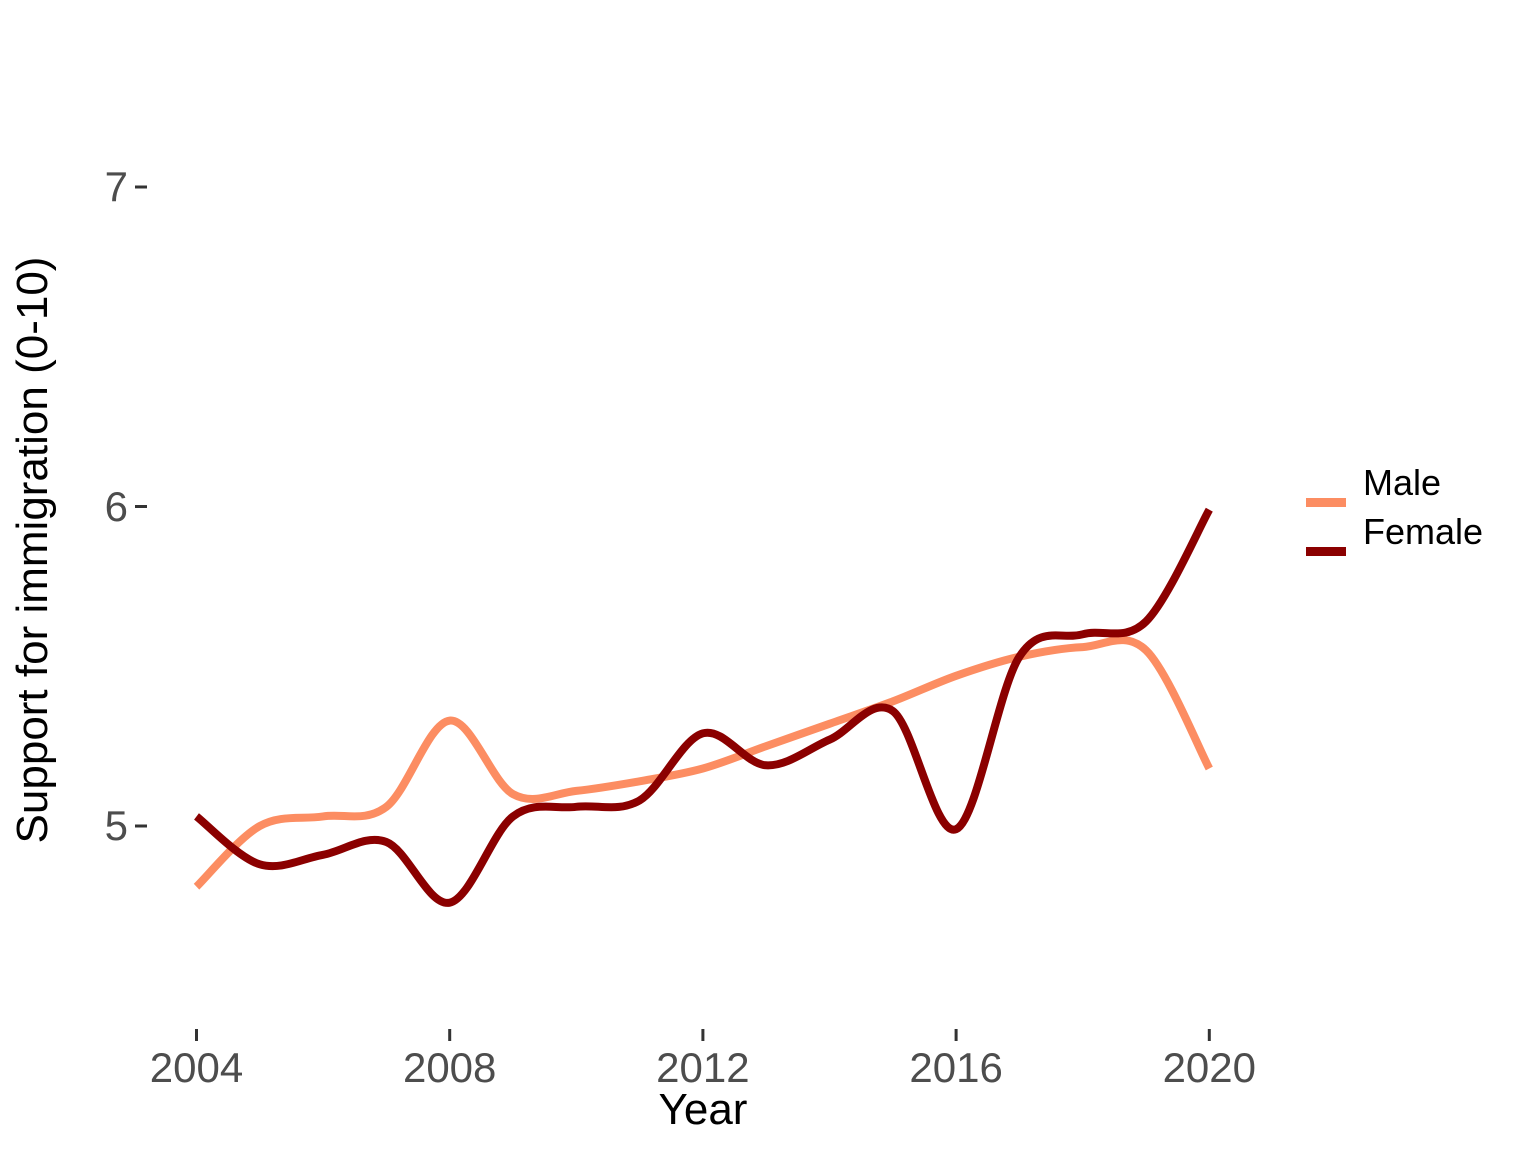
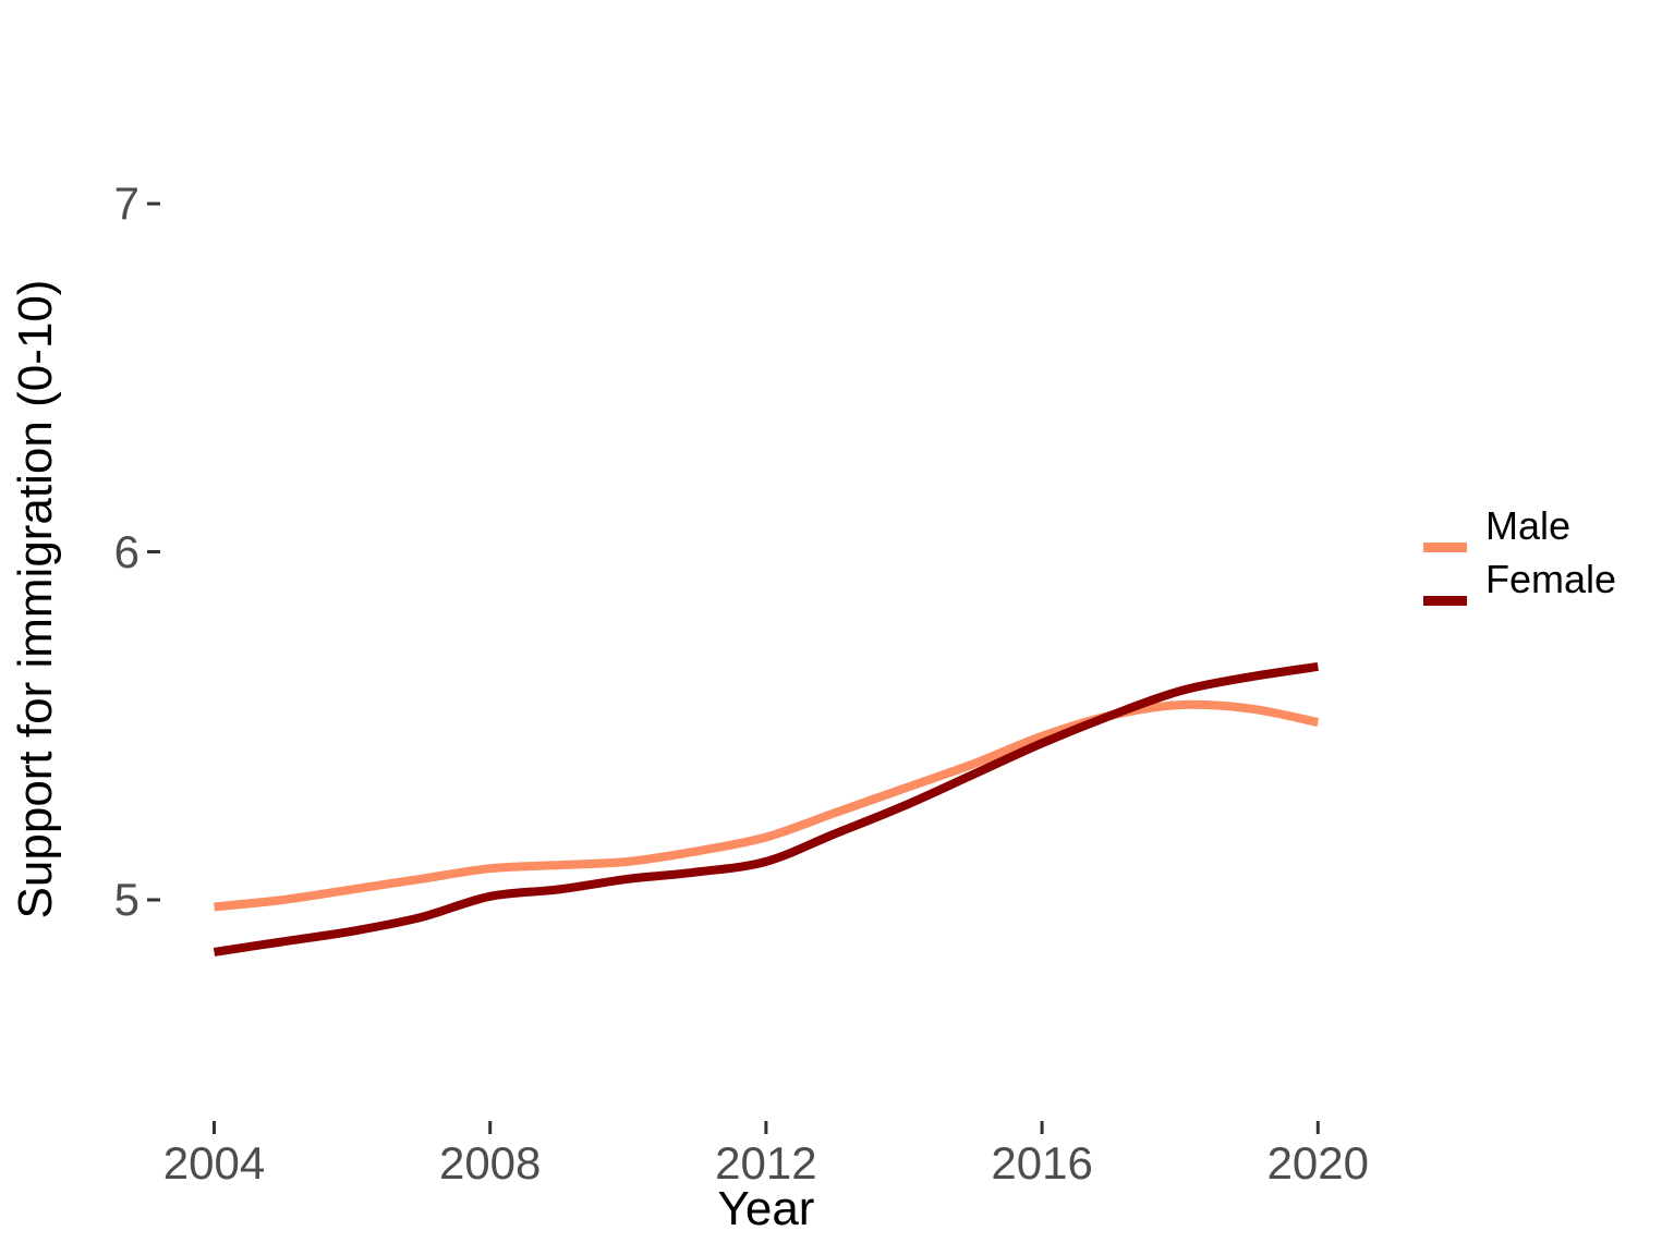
Male/2004: 4.81 -> 4.98
Female/2004: 5.03 -> 4.85
Male/2008: 5.33 -> 5.09
Female/2008: 4.76 -> 5.01
Female/2012: 5.29 -> 5.11
Female/2016: 4.99 -> 5.45
Male/2020: 5.18 -> 5.51
Female/2020: 5.99 -> 5.67
